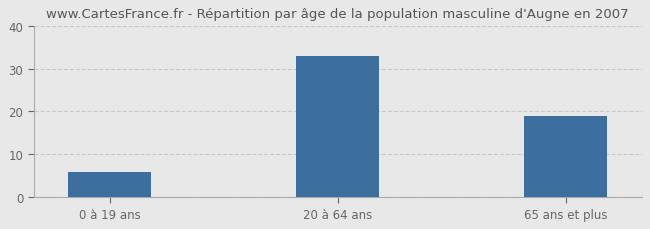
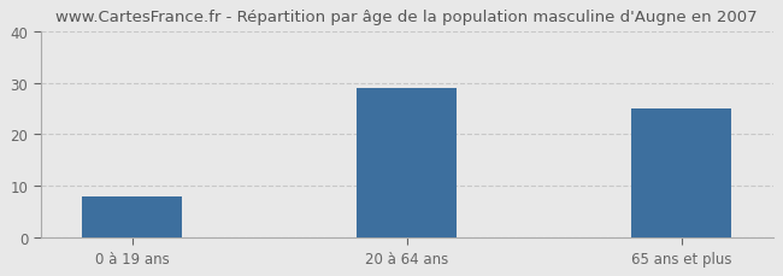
0 à 19 ans: 6 -> 8
20 à 64 ans: 33 -> 29
65 ans et plus: 19 -> 25
